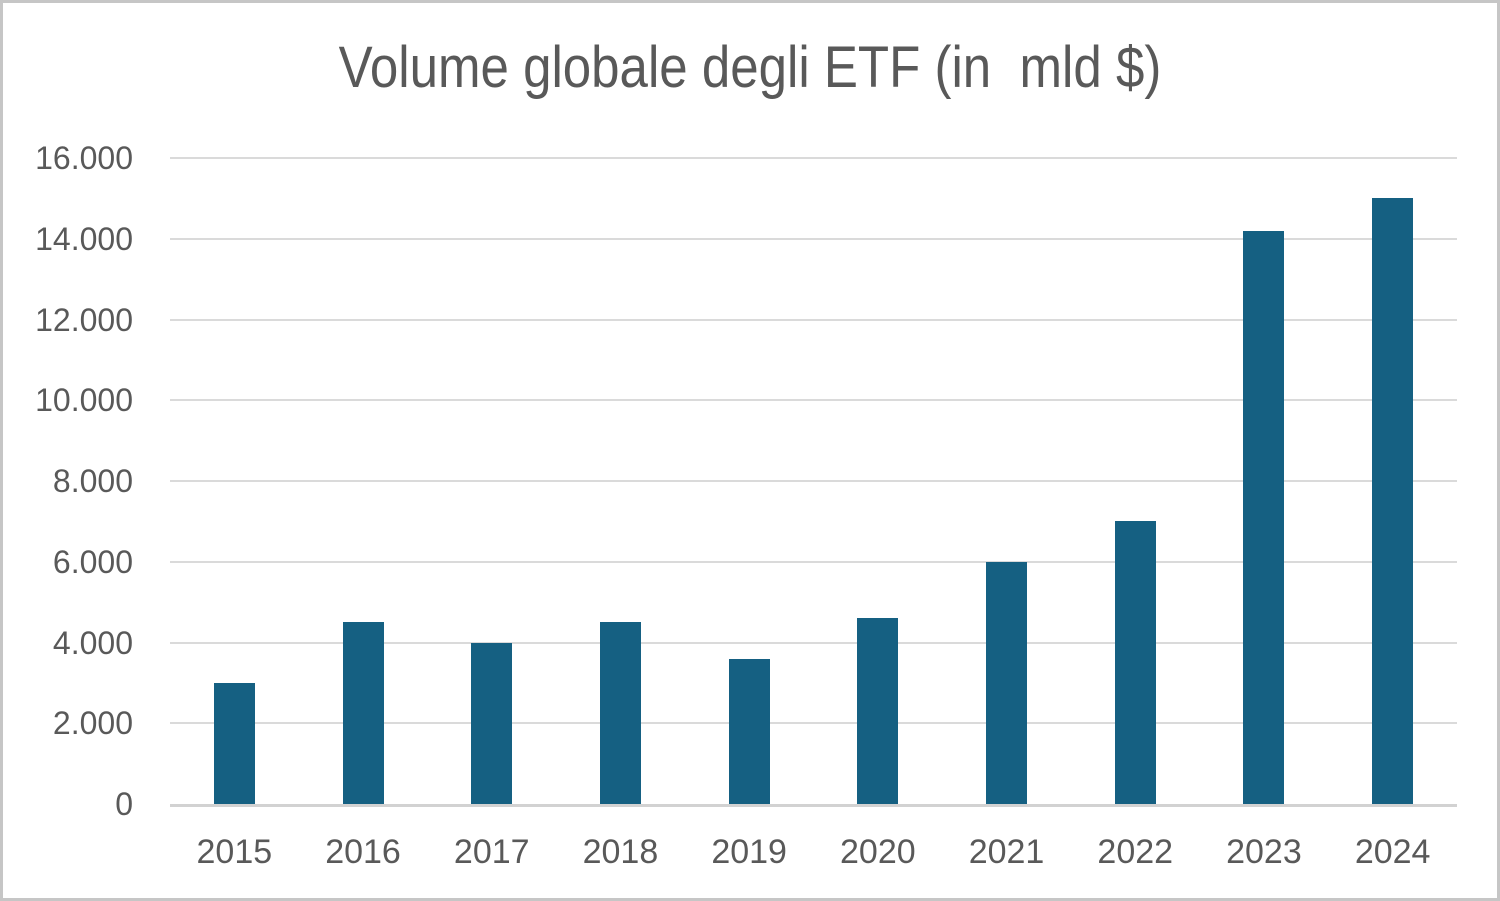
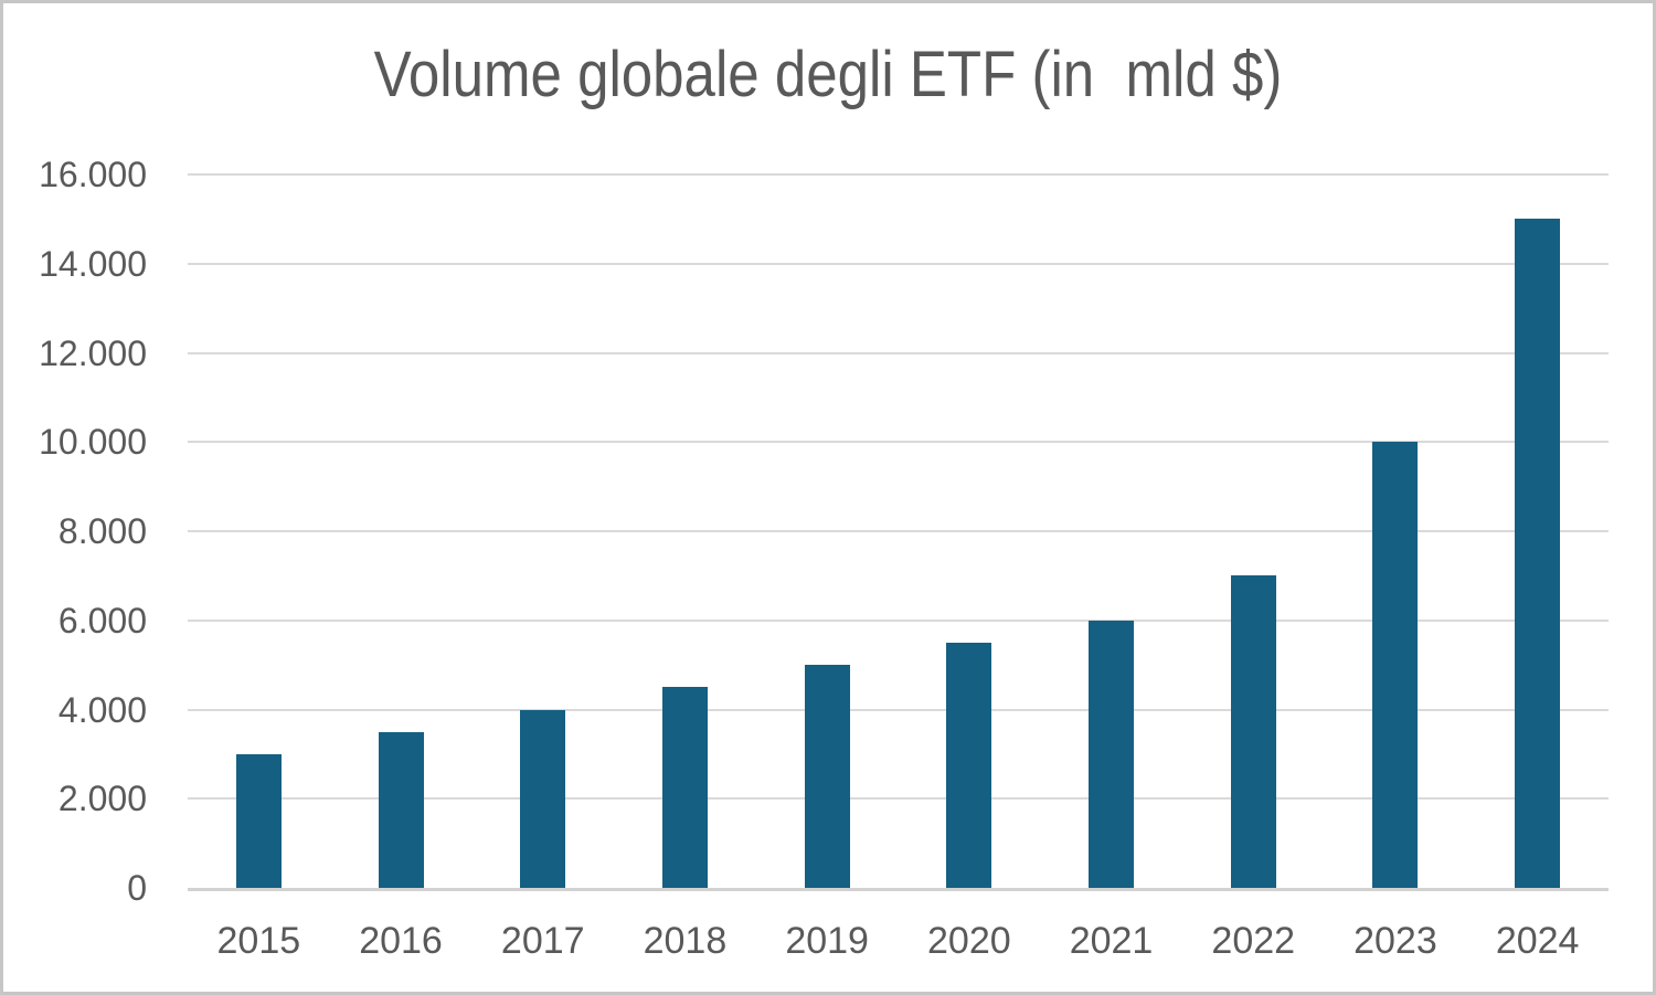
2016: 4500 -> 3500
2019: 3600 -> 5000
2020: 4600 -> 5500
2023: 14200 -> 10000
